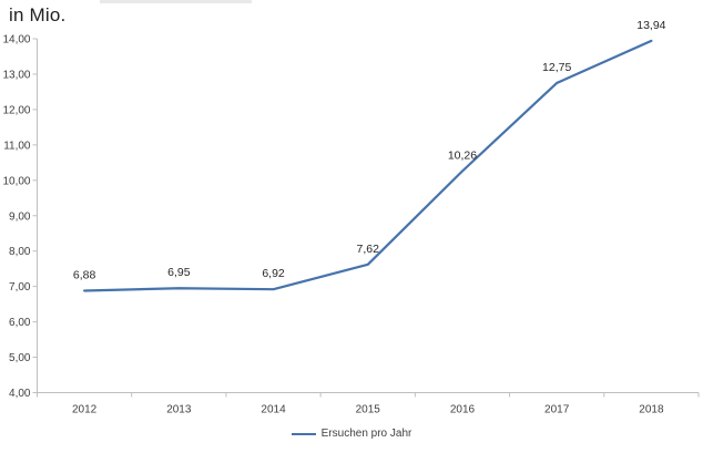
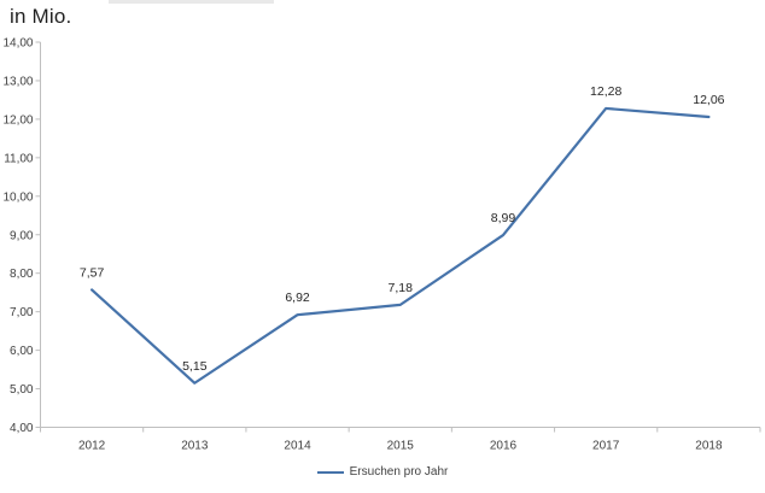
2012: 6,88 -> 7,57
2013: 6,95 -> 5,15
2015: 7,62 -> 7,18
2016: 10,26 -> 8,99
2017: 12,75 -> 12,28
2018: 13,94 -> 12,06
